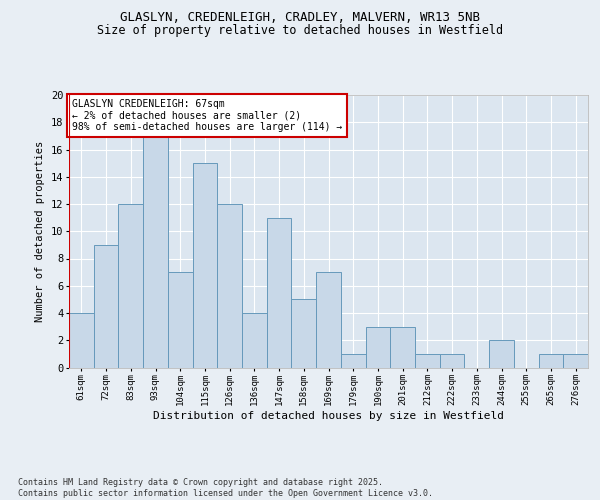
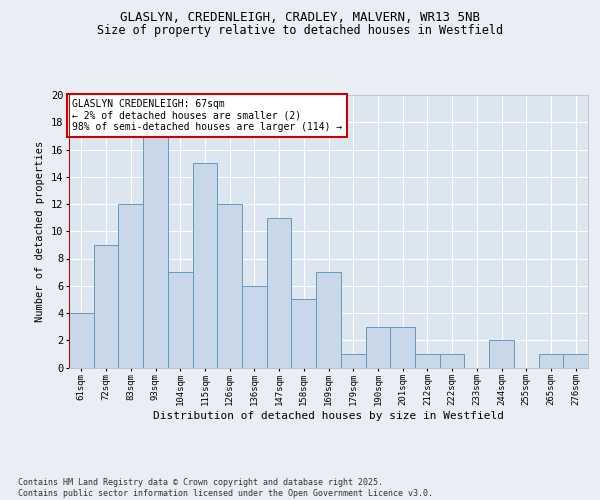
136sqm: 4 -> 6
